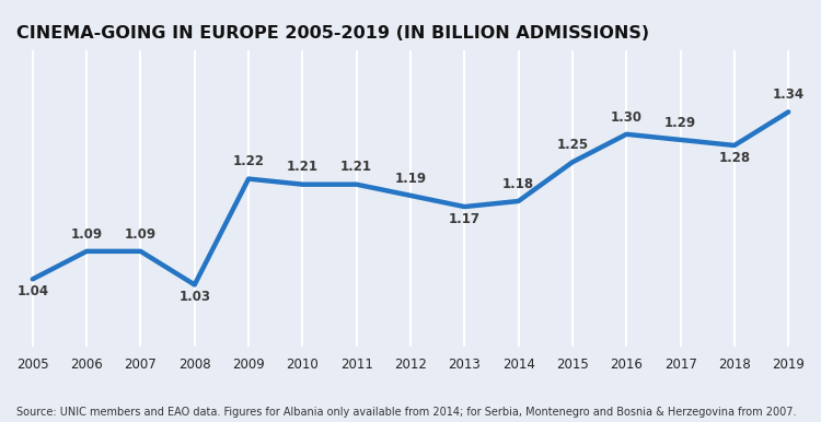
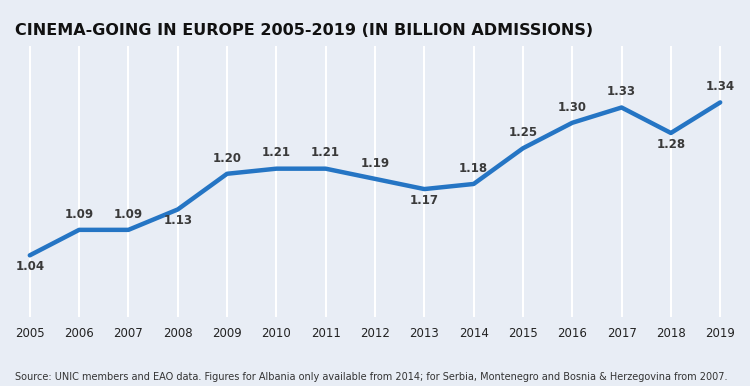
2008: 1.03 -> 1.13
2009: 1.22 -> 1.20
2017: 1.29 -> 1.33
